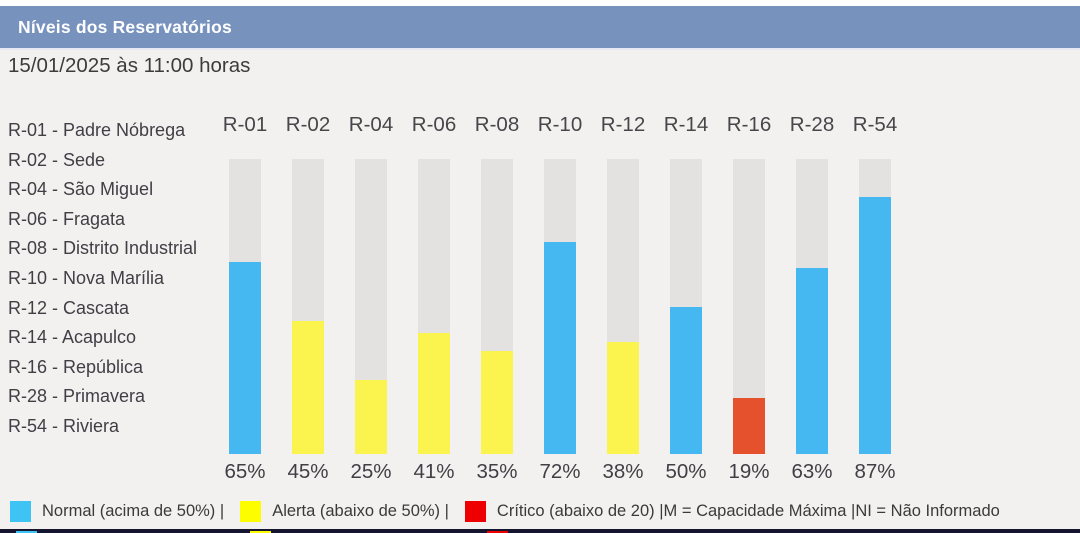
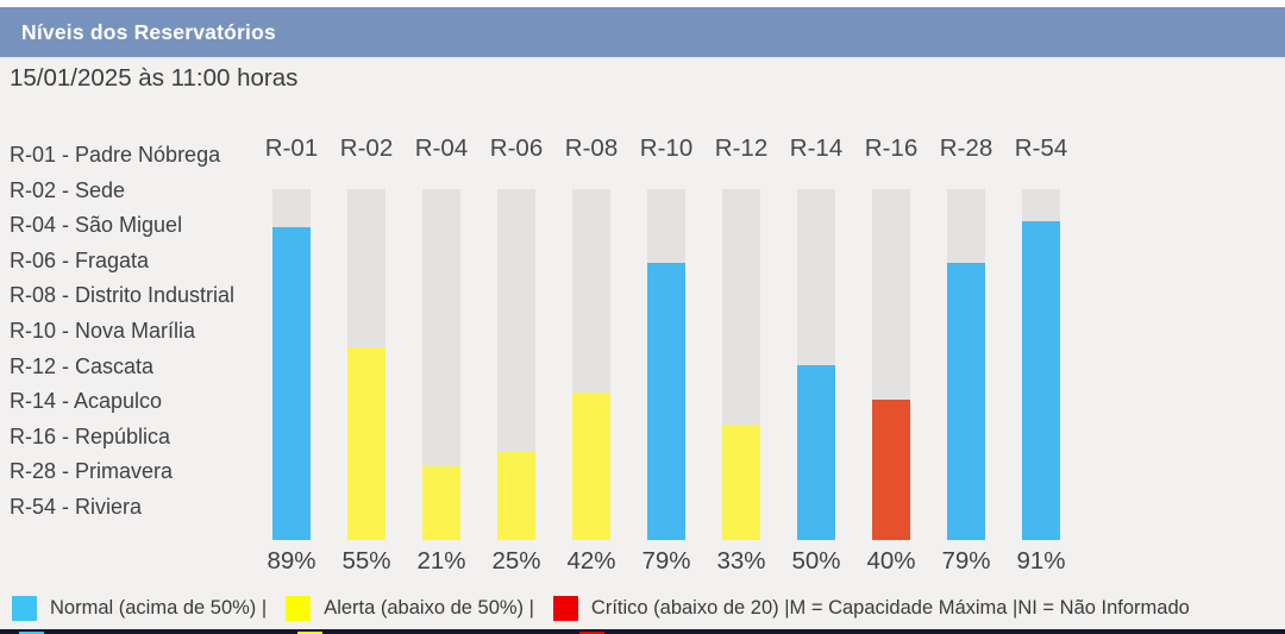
R-01: 65% -> 89%
R-02: 45% -> 55%
R-04: 25% -> 21%
R-06: 41% -> 25%
R-08: 35% -> 42%
R-10: 72% -> 79%
R-12: 38% -> 33%
R-16: 19% -> 40%
R-28: 63% -> 79%
R-54: 87% -> 91%
